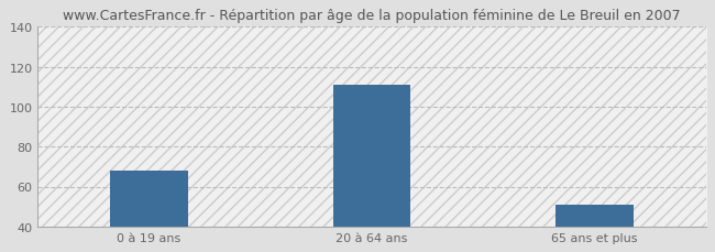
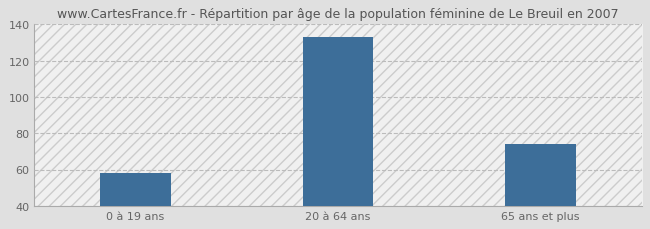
0 à 19 ans: 68 -> 58
20 à 64 ans: 111 -> 133
65 ans et plus: 51 -> 74
